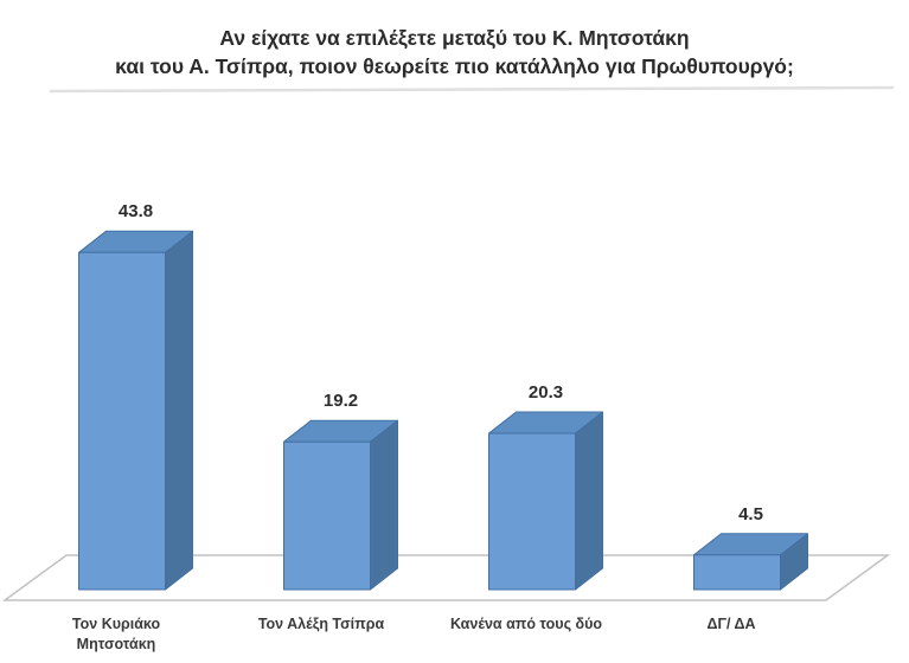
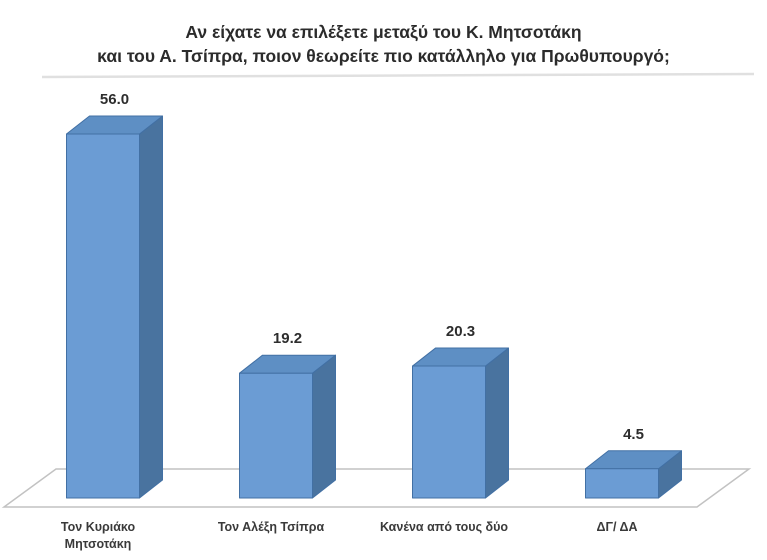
Τον Κυριάκο Μητσοτάκη: 43.8 -> 56.0
